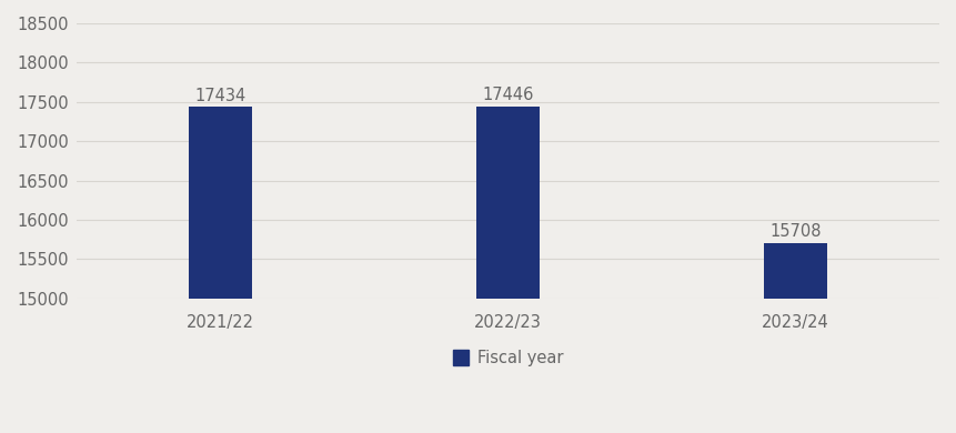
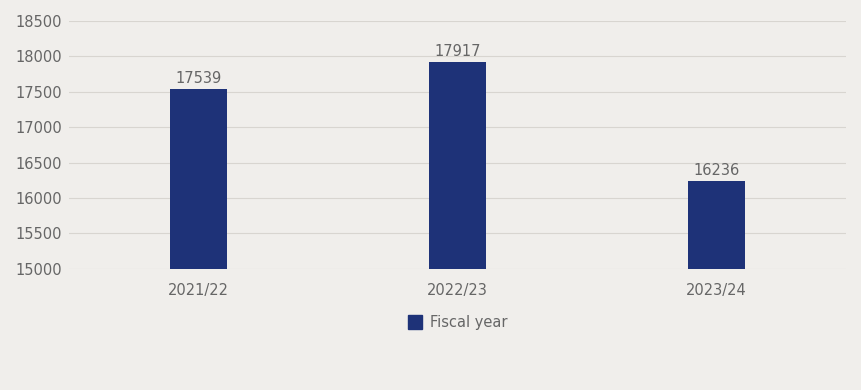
2021/22: 17434 -> 17539
2022/23: 17446 -> 17917
2023/24: 15708 -> 16236
